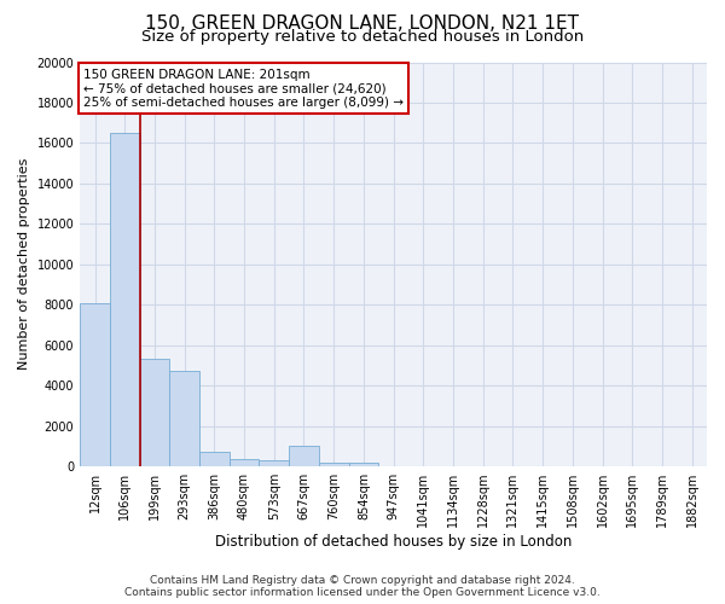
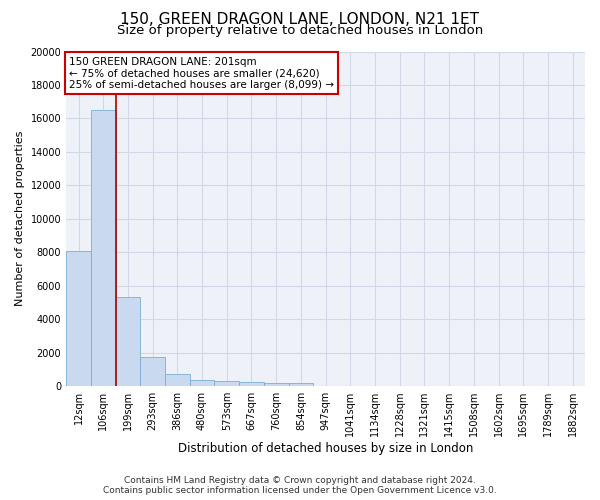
293sqm: 4700 -> 1800
667sqm: 1000 -> 200
